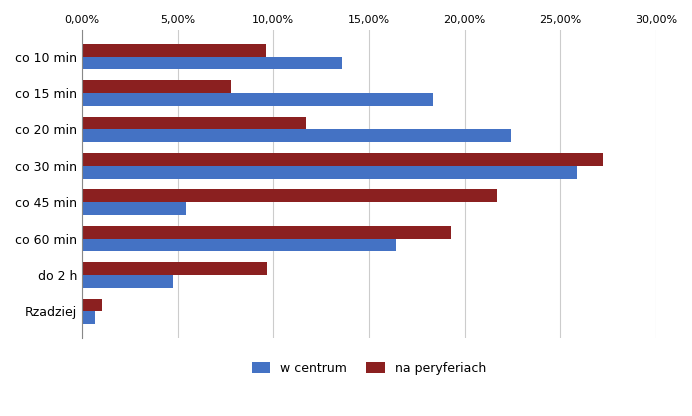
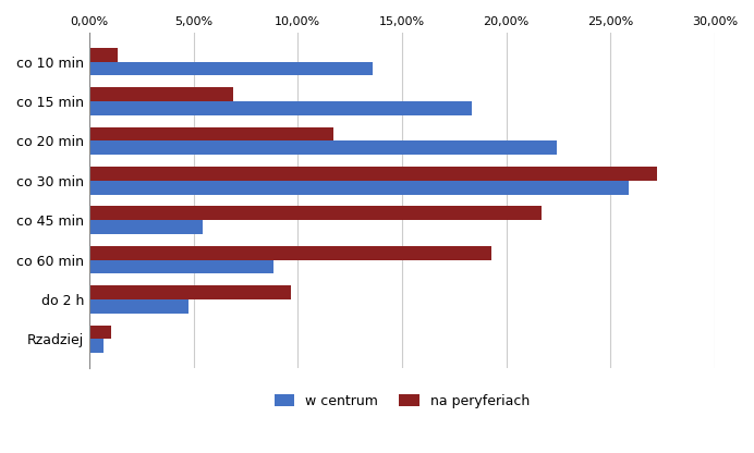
na peryferiach/co 10 min: 9,6% -> 1,4%
na peryferiach/co 15 min: 7,8% -> 6,9%
w centrum/co 60 min: 16,4% -> 8,8%
